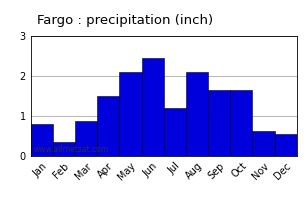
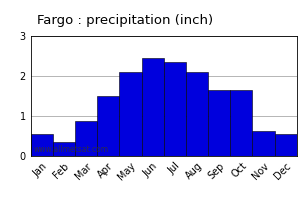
Jan: 0.80 -> 0.55
Jul: 1.20 -> 2.35
